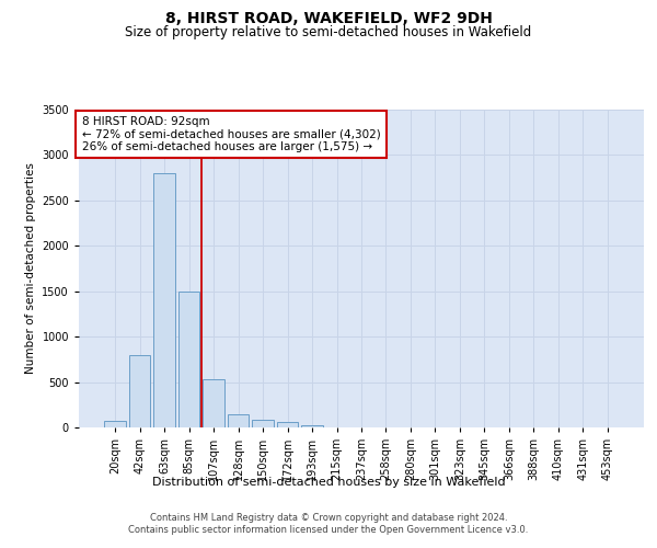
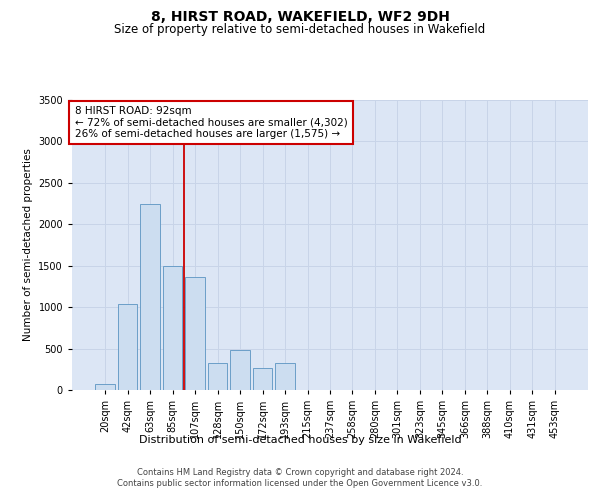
42sqm: 800 -> 1040
63sqm: 2800 -> 2240
107sqm: 530 -> 1360
128sqm: 150 -> 320
150sqm: 80 -> 480
172sqm: 60 -> 260
193sqm: 30 -> 320
